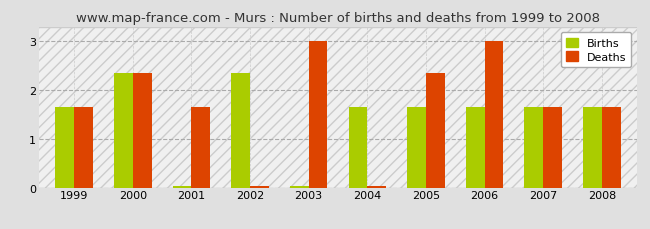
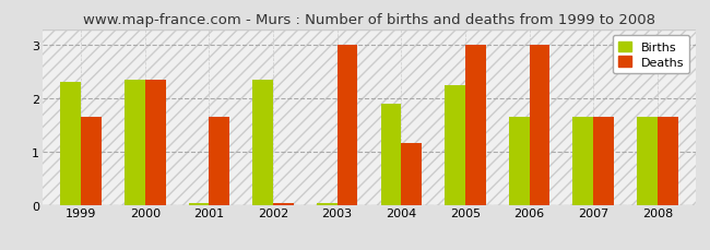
Births/1999: 1.65 -> 2.30
Births/2004: 1.65 -> 1.90
Deaths/2004: 0.04 -> 1.15
Births/2005: 1.65 -> 2.25
Deaths/2005: 2.35 -> 3.00
